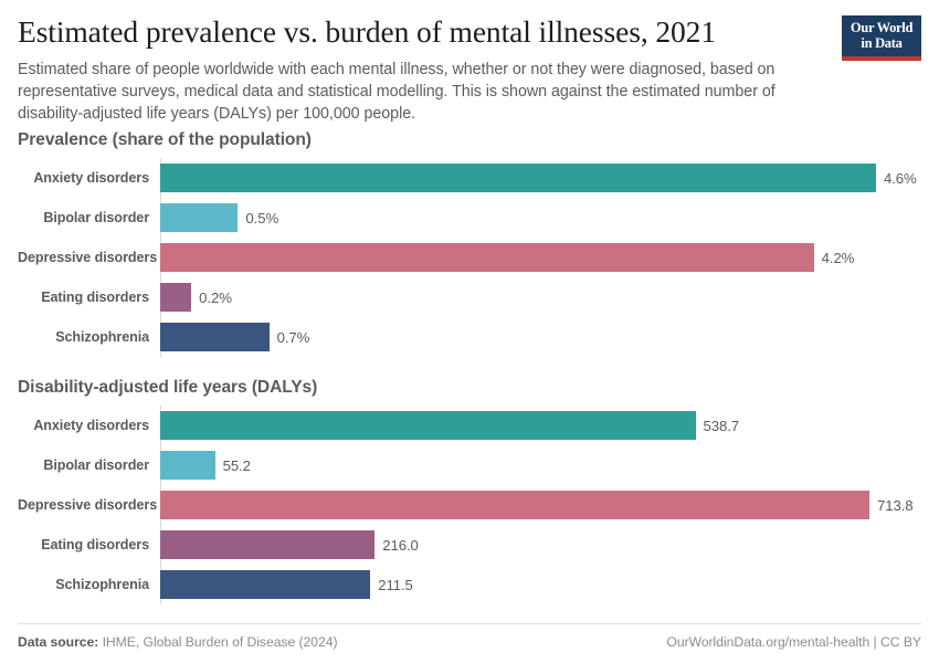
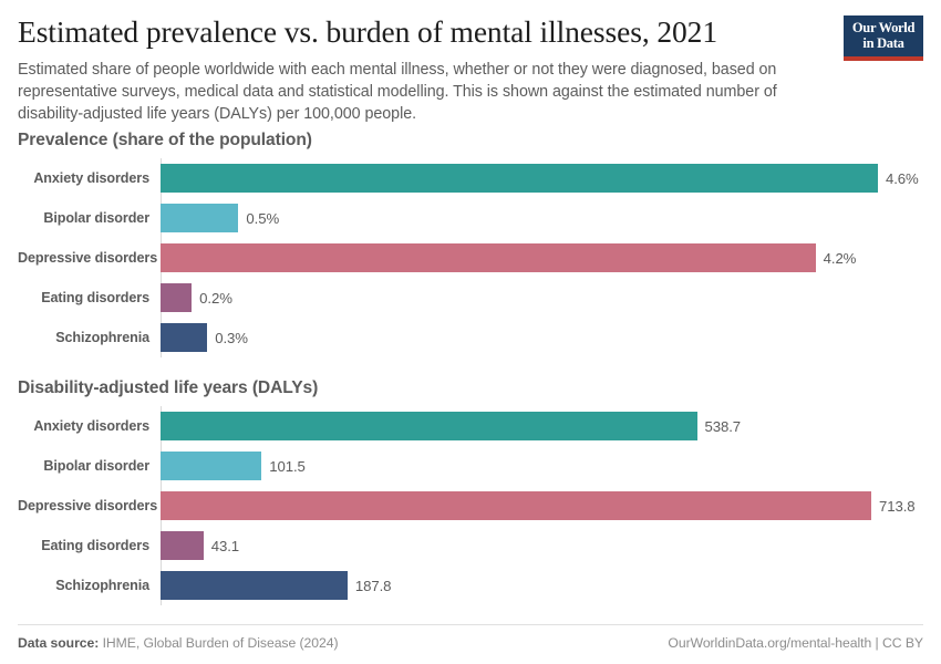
Prevalence (share of the population)/Schizophrenia: 0.7% -> 0.3%
Disability-adjusted life years (DALYs)/Bipolar disorder: 55.2 -> 101.5
Disability-adjusted life years (DALYs)/Eating disorders: 216.0 -> 43.1
Disability-adjusted life years (DALYs)/Schizophrenia: 211.5 -> 187.8
